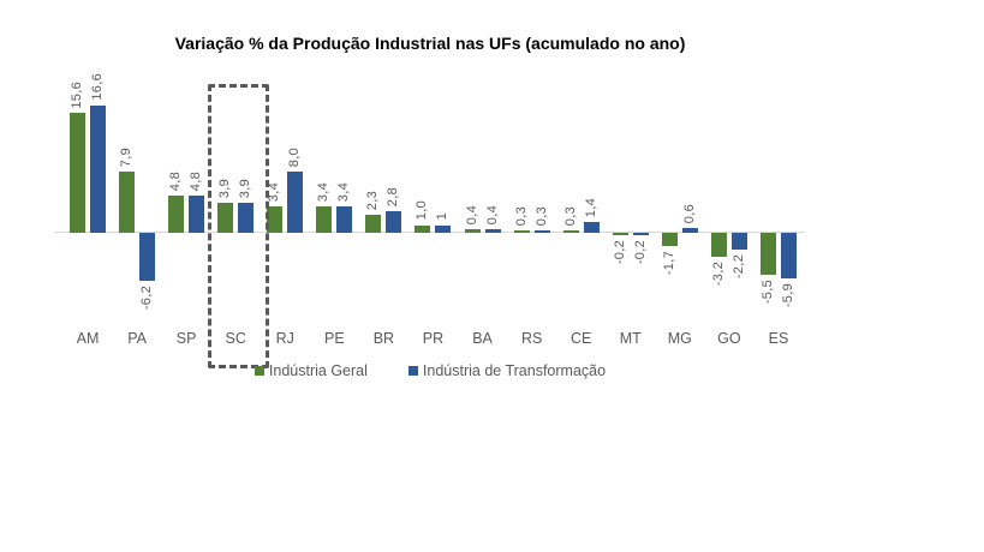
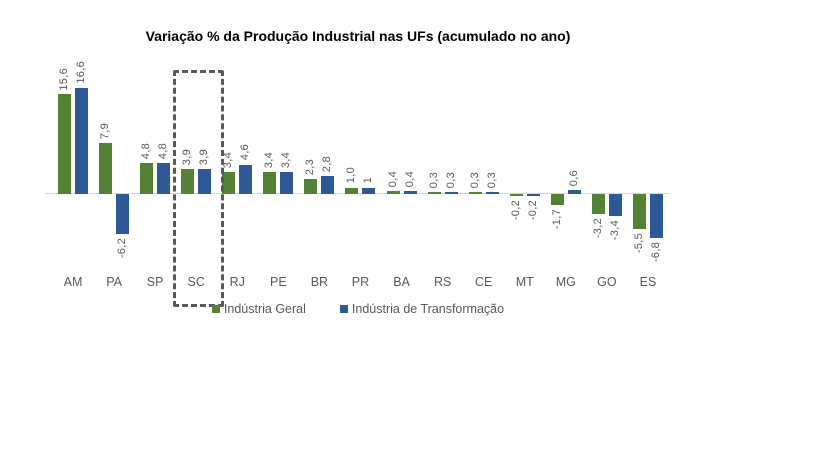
Indústria de Transformação/RJ: 8,0 -> 4,6
Indústria de Transformação/CE: 1,4 -> 0,3
Indústria de Transformação/GO: -2,2 -> -3,4
Indústria de Transformação/ES: -5,9 -> -6,8
